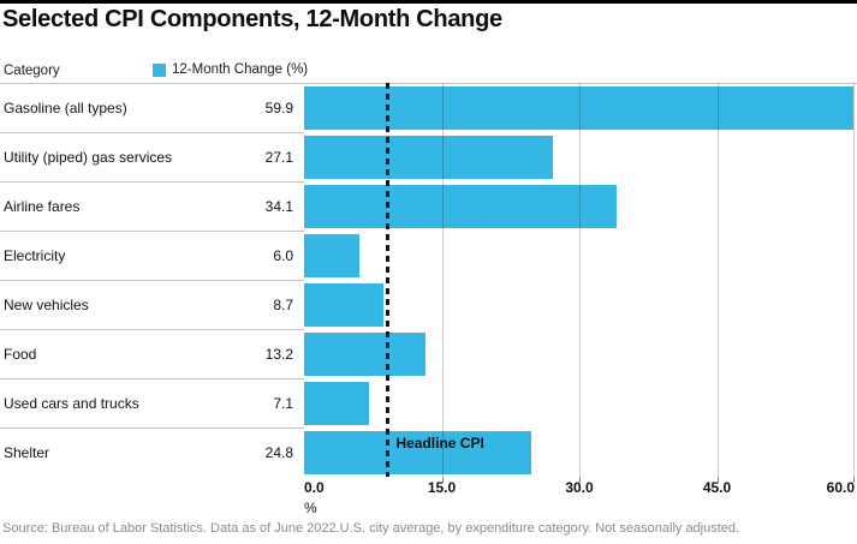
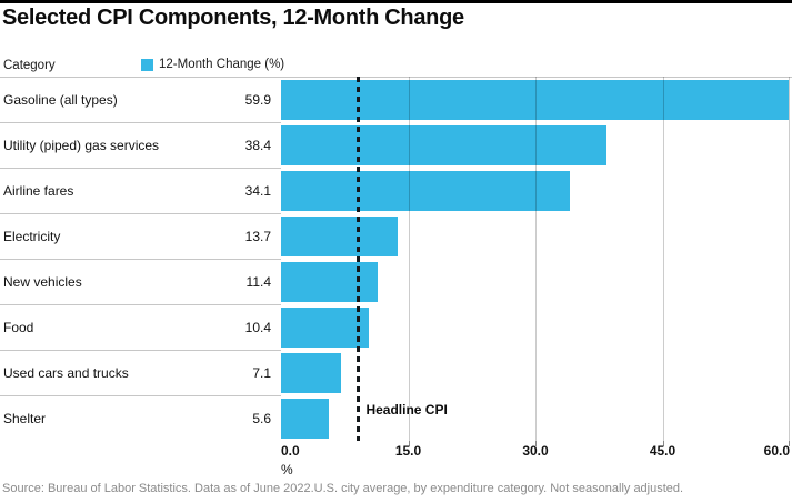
Utility (piped) gas services: 27.1 -> 38.4
Electricity: 6.0 -> 13.7
New vehicles: 8.7 -> 11.4
Food: 13.2 -> 10.4
Shelter: 24.8 -> 5.6
